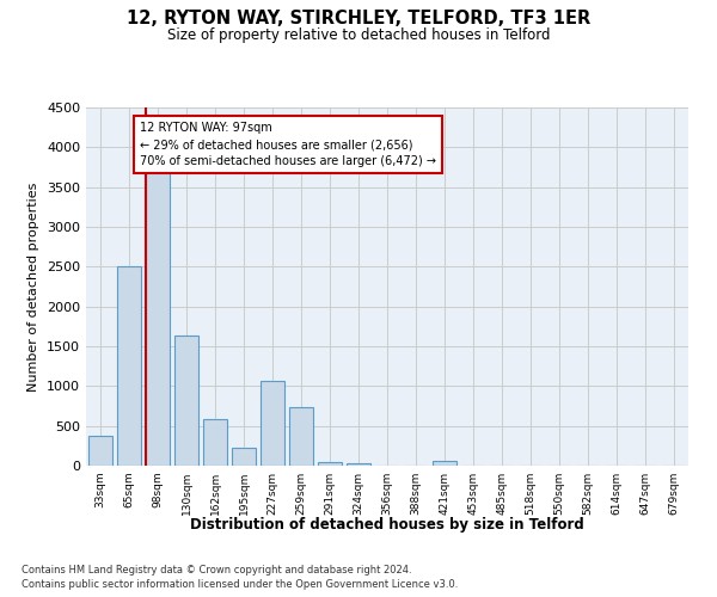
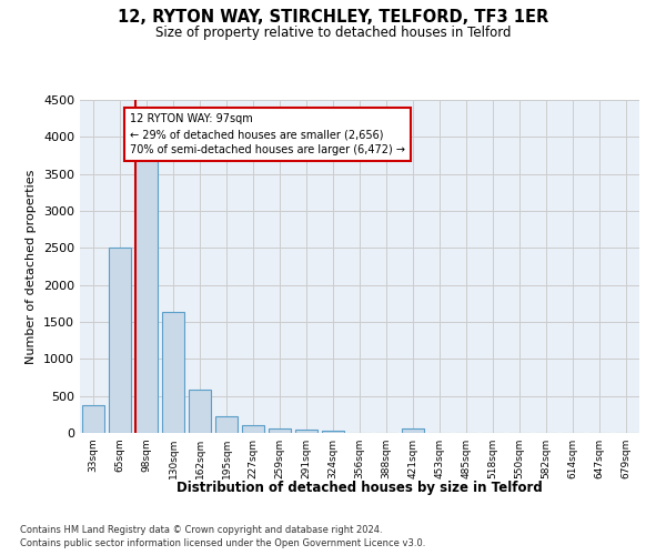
227sqm: 1060 -> 100
259sqm: 740 -> 60
